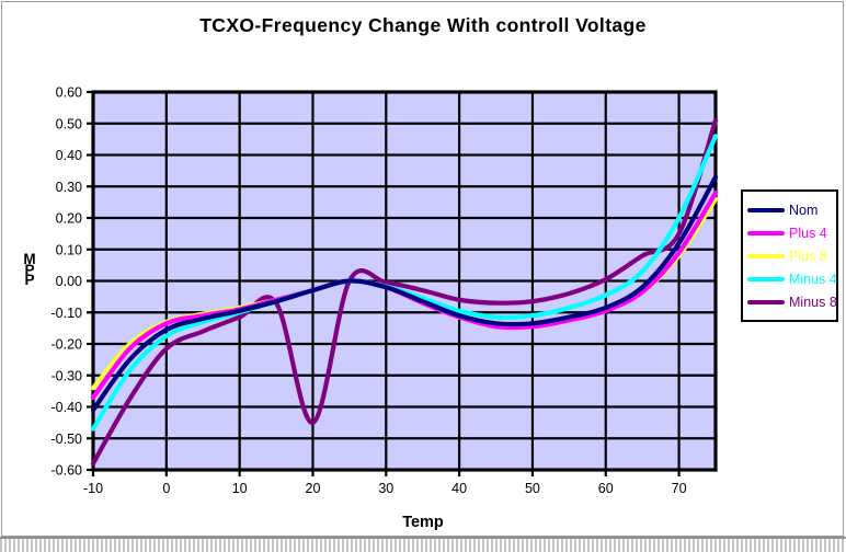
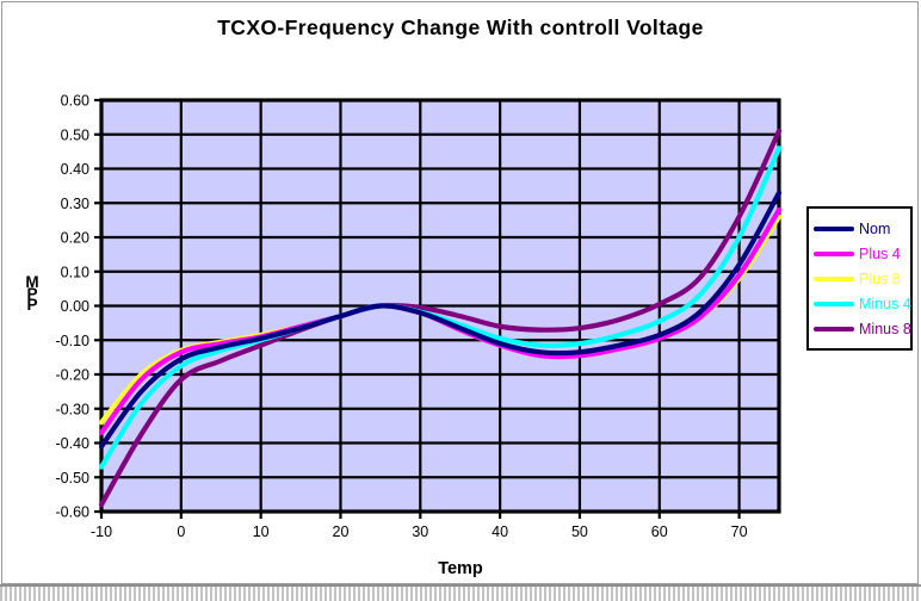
Minus 8/20: -0.45 -> -0.03
Minus 8/70: 0.15 -> 0.26
